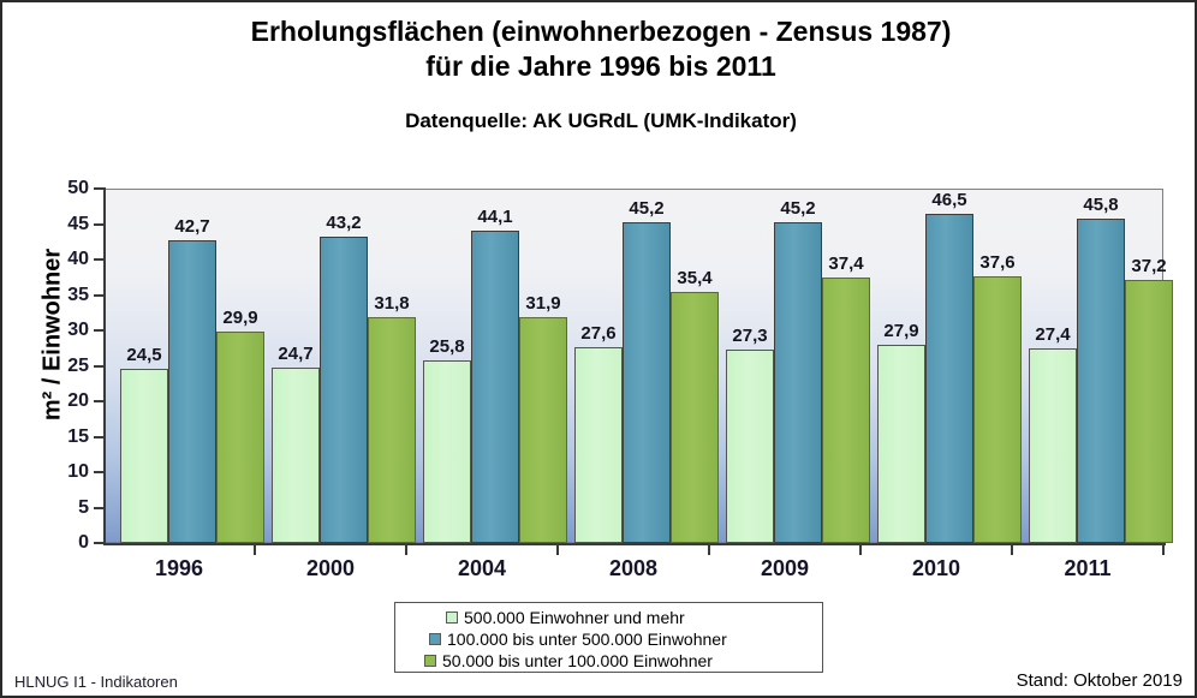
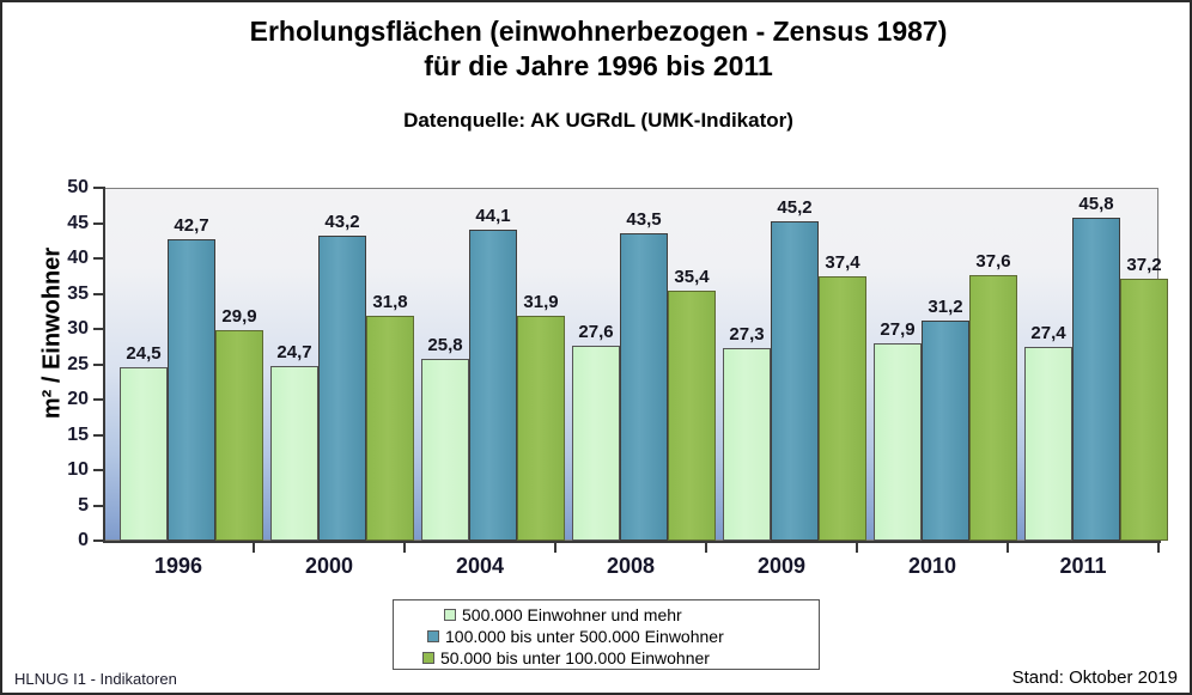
100.000 bis unter 500.000 Einwohner/2008: 45,2 -> 43,5
100.000 bis unter 500.000 Einwohner/2010: 46,5 -> 31,2
